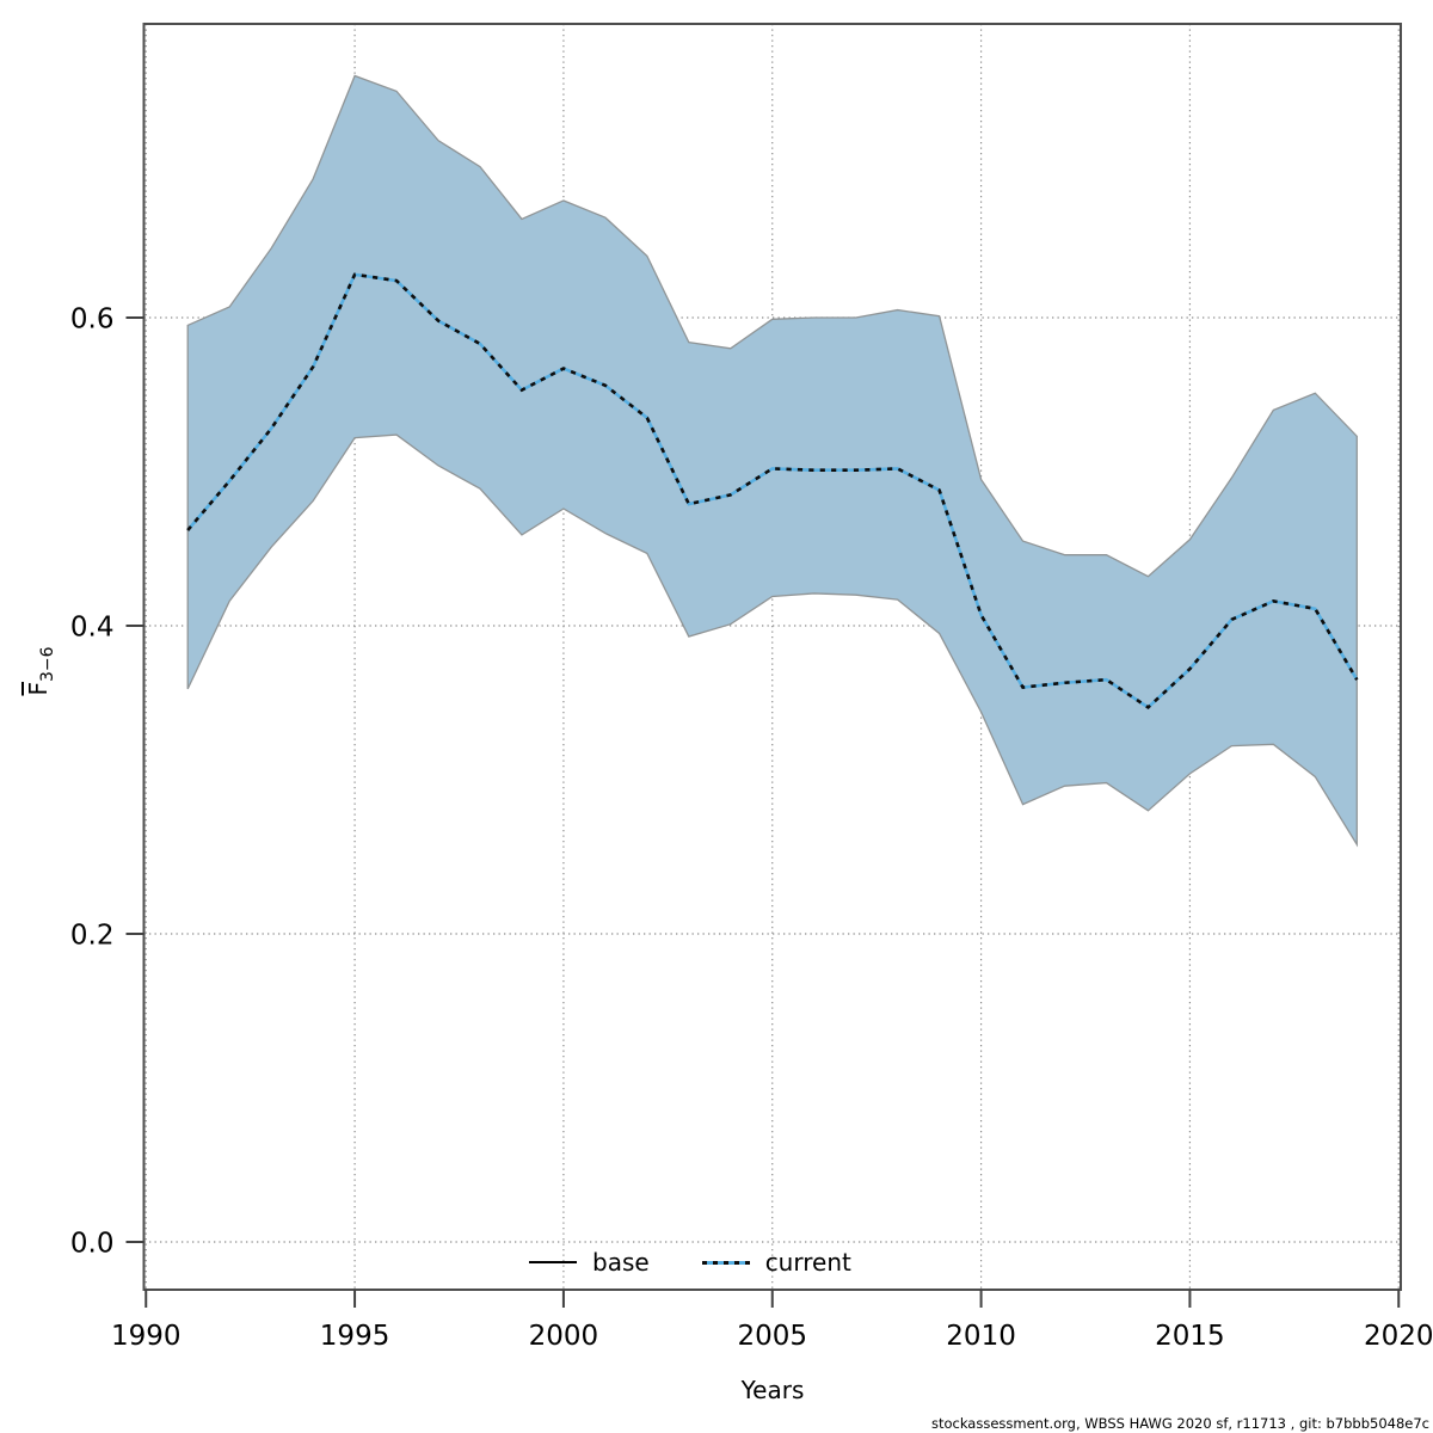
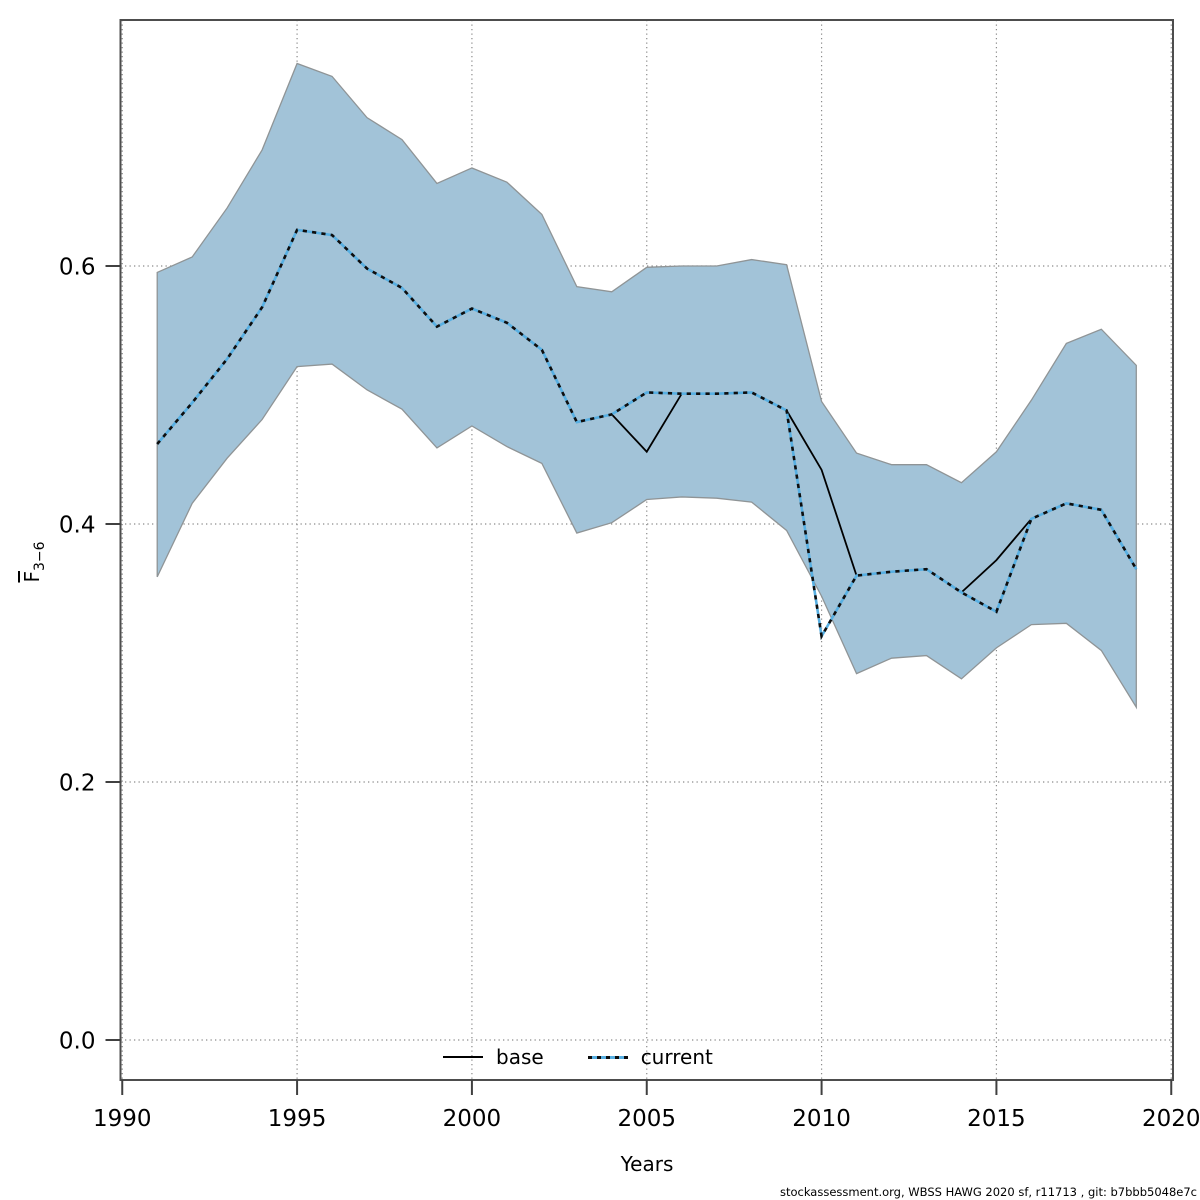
base/2005: 0.502 -> 0.456
base/2010: 0.407 -> 0.442
current/2010: 0.407 -> 0.313
current/2015: 0.372 -> 0.332
